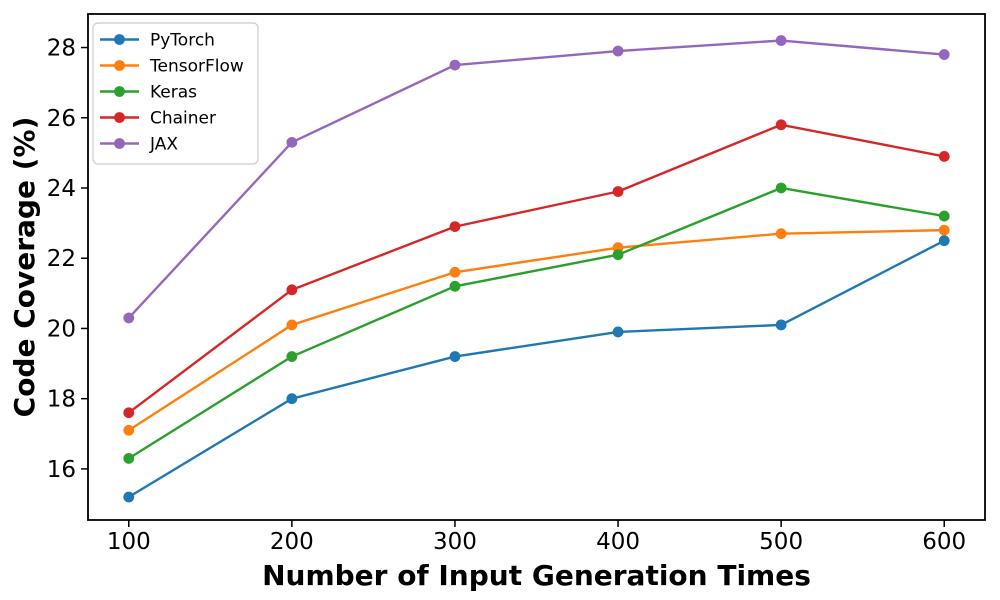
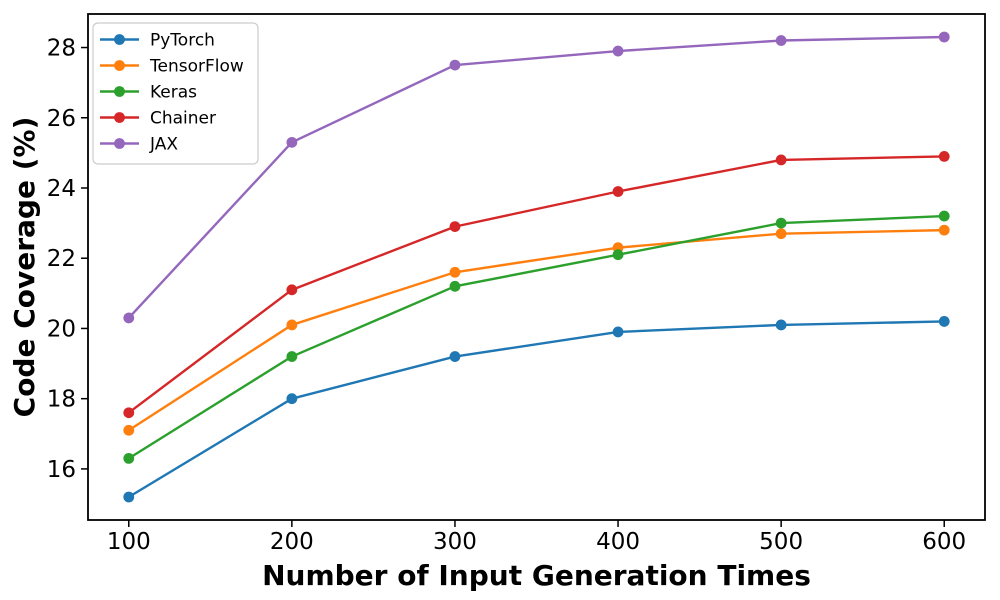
Keras/500: 24.0 -> 23.0
Chainer/500: 25.8 -> 24.8
PyTorch/600: 22.5 -> 20.2
JAX/600: 27.8 -> 28.3
